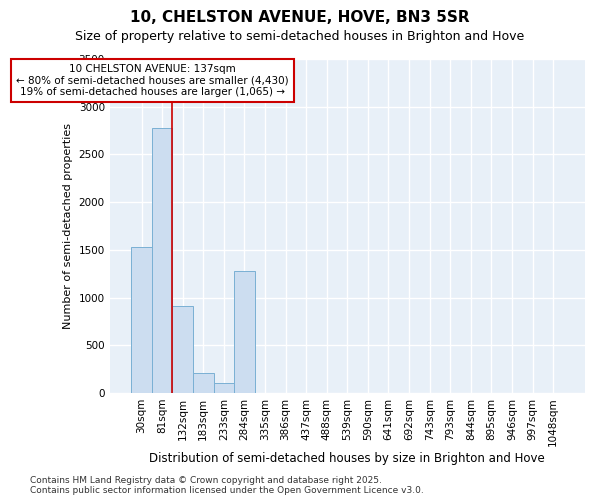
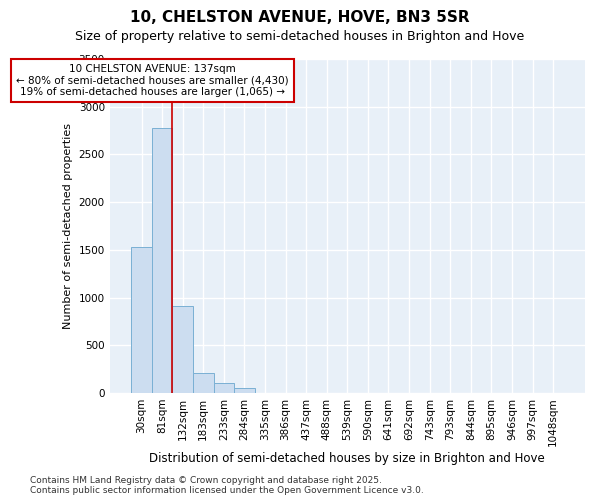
284sqm: 1280 -> 60
